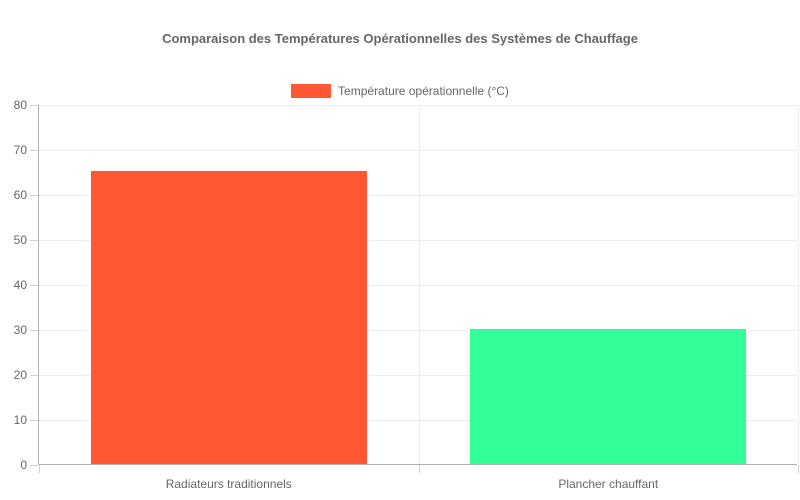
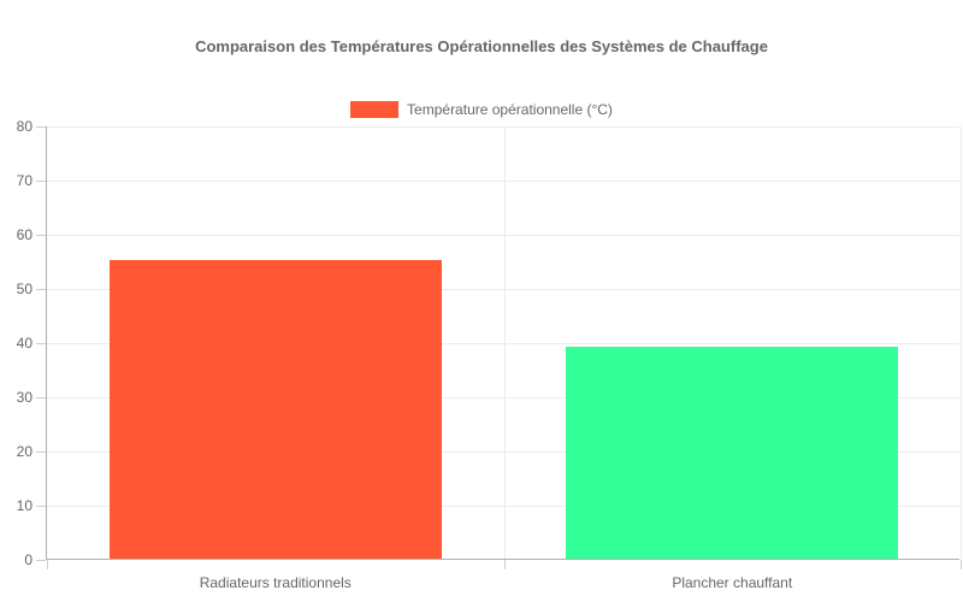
Radiateurs traditionnels: 65 -> 55
Plancher chauffant: 30 -> 39
